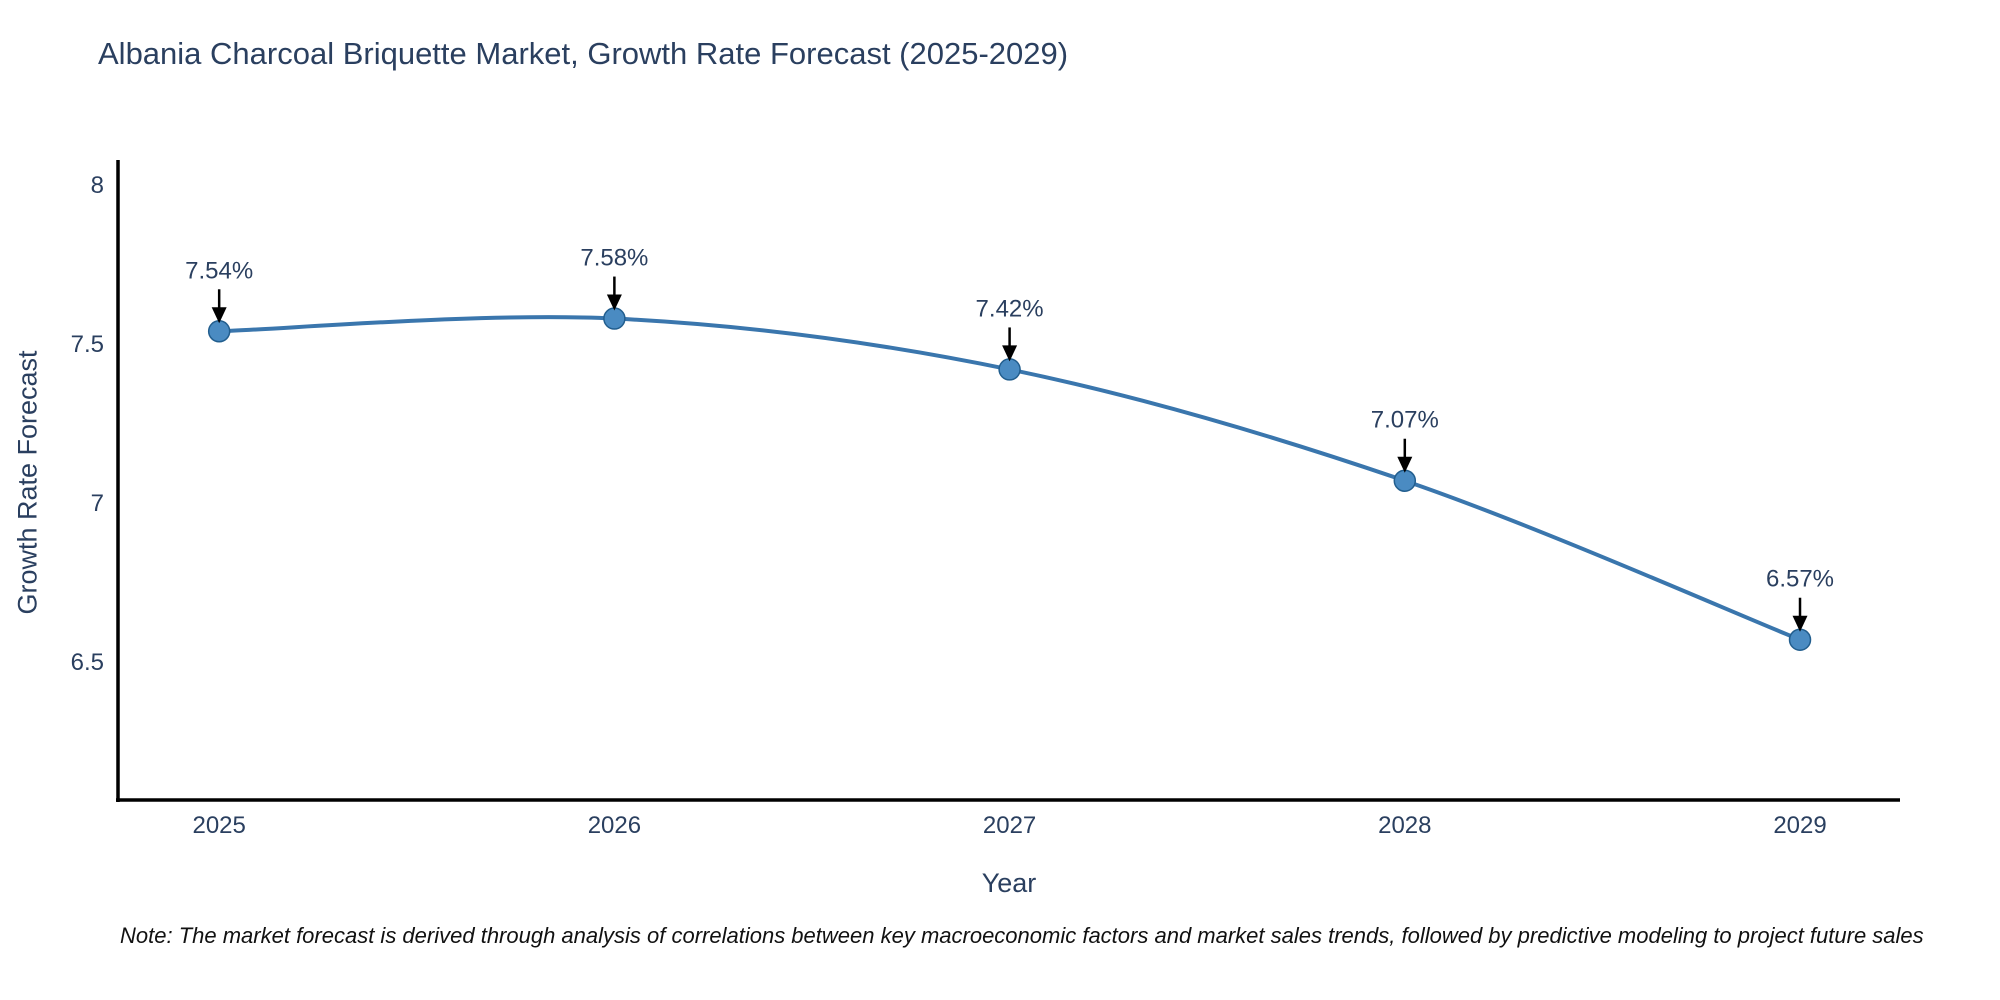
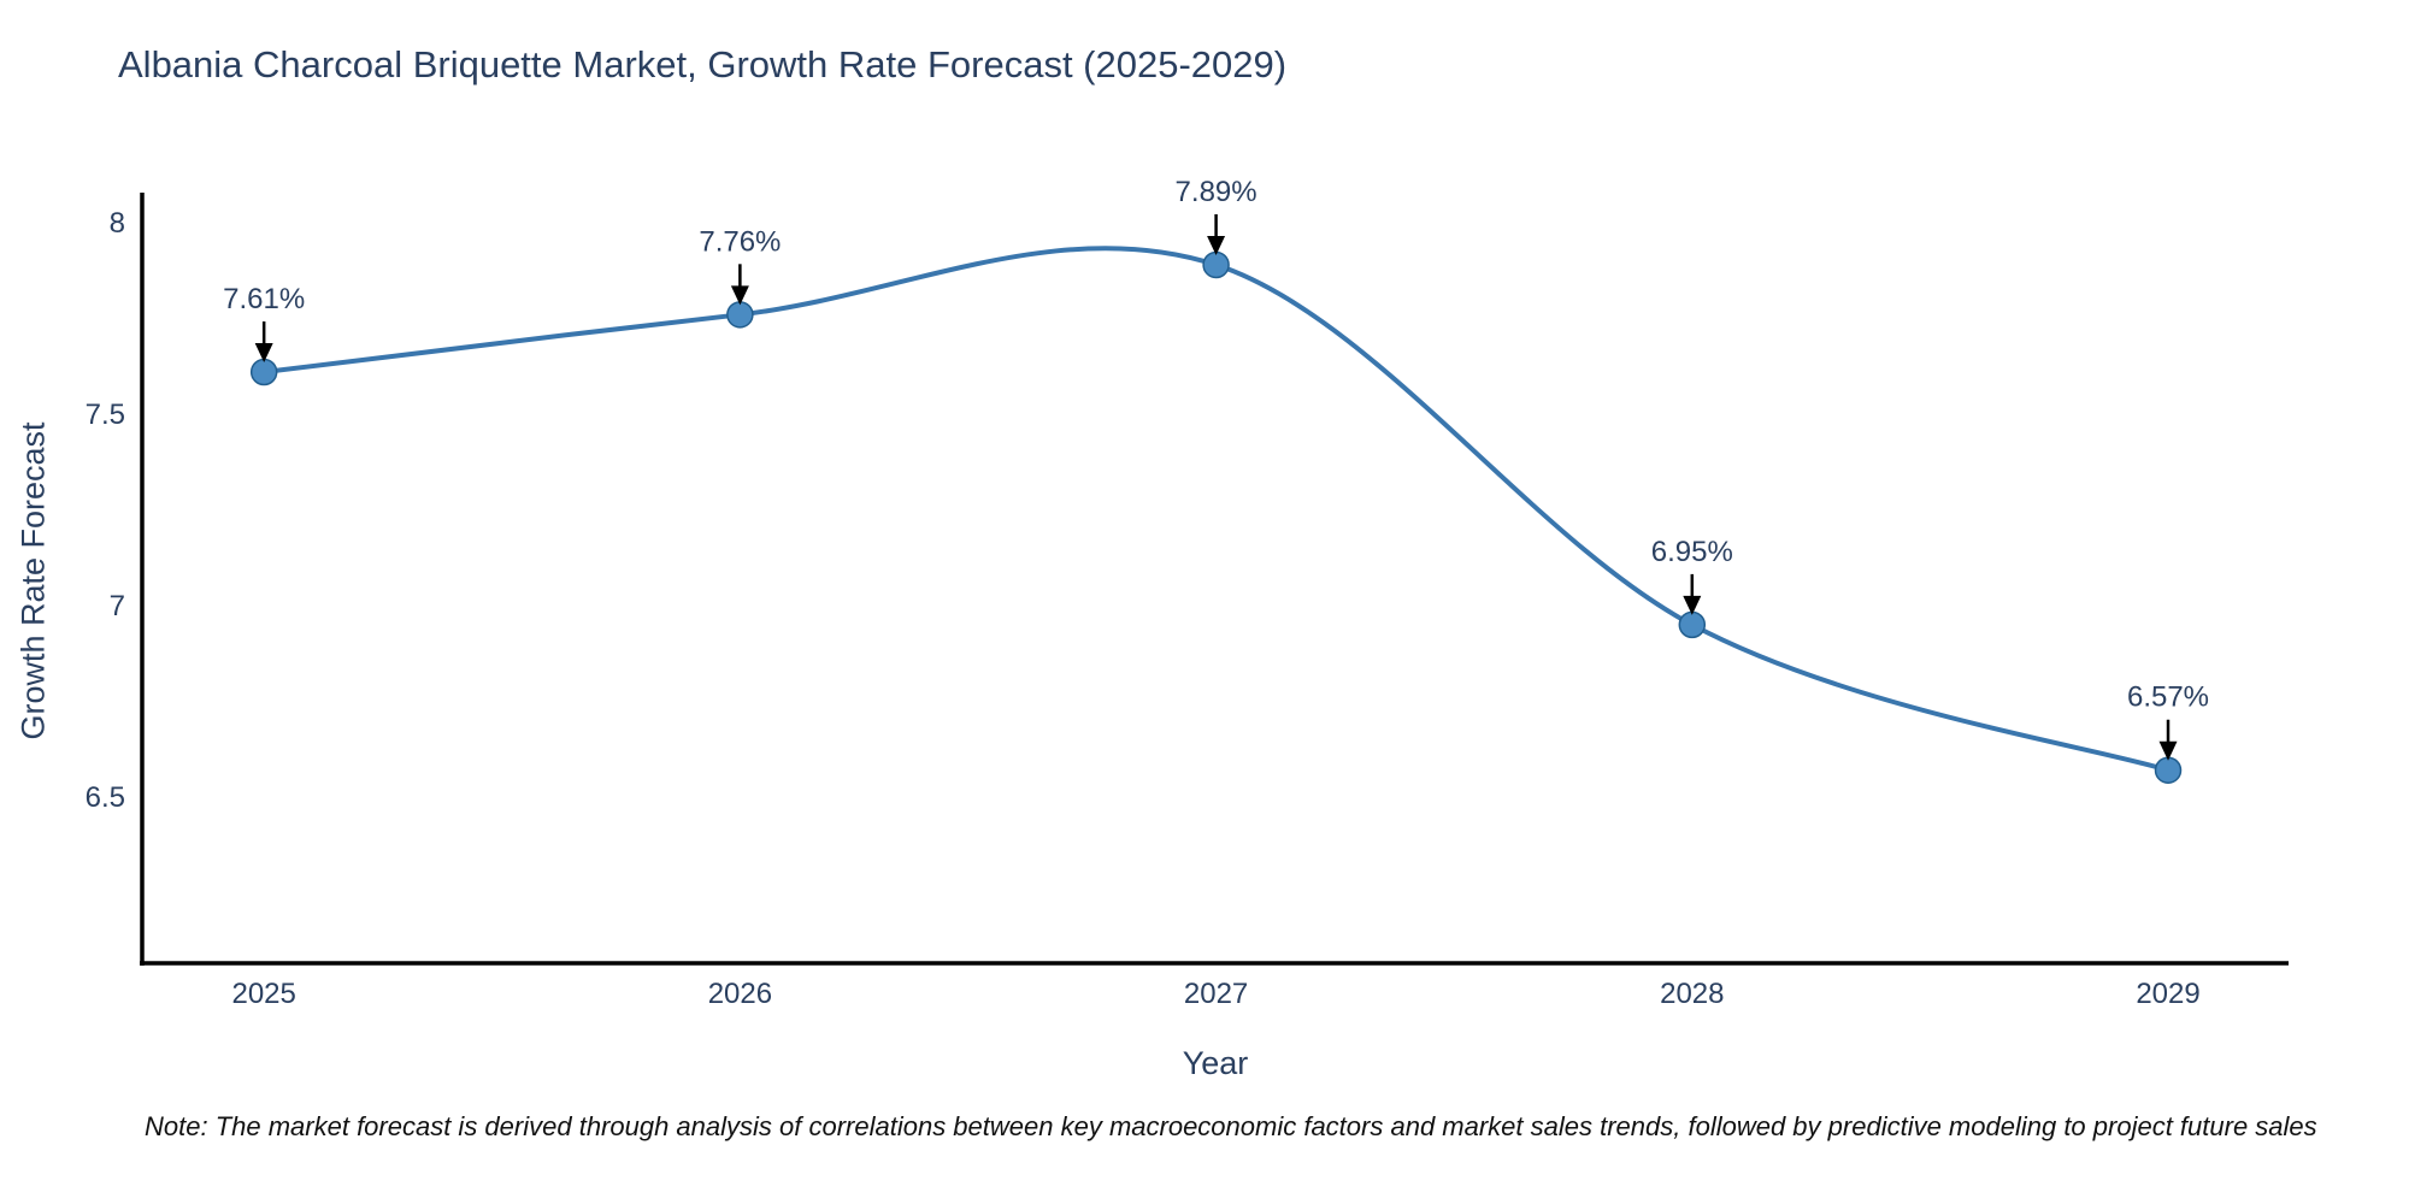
2025: 7.54% -> 7.61%
2026: 7.58% -> 7.76%
2027: 7.42% -> 7.89%
2028: 7.07% -> 6.95%
